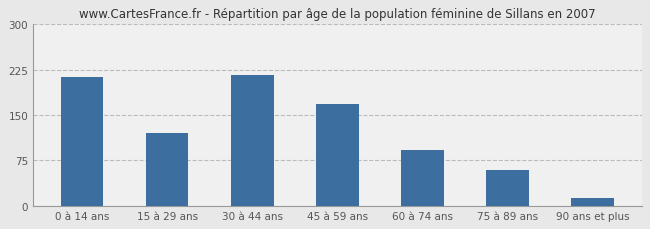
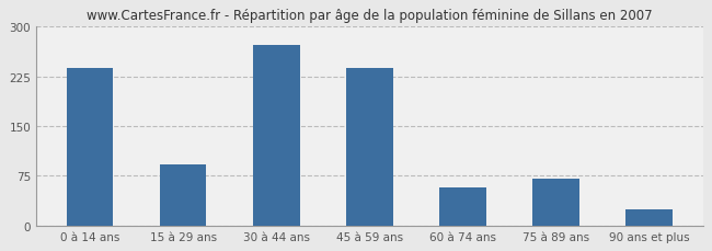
0 à 14 ans: 213 -> 238
15 à 29 ans: 120 -> 92
30 à 44 ans: 217 -> 272
45 à 59 ans: 168 -> 238
60 à 74 ans: 93 -> 58
75 à 89 ans: 60 -> 70
90 ans et plus: 13 -> 24
